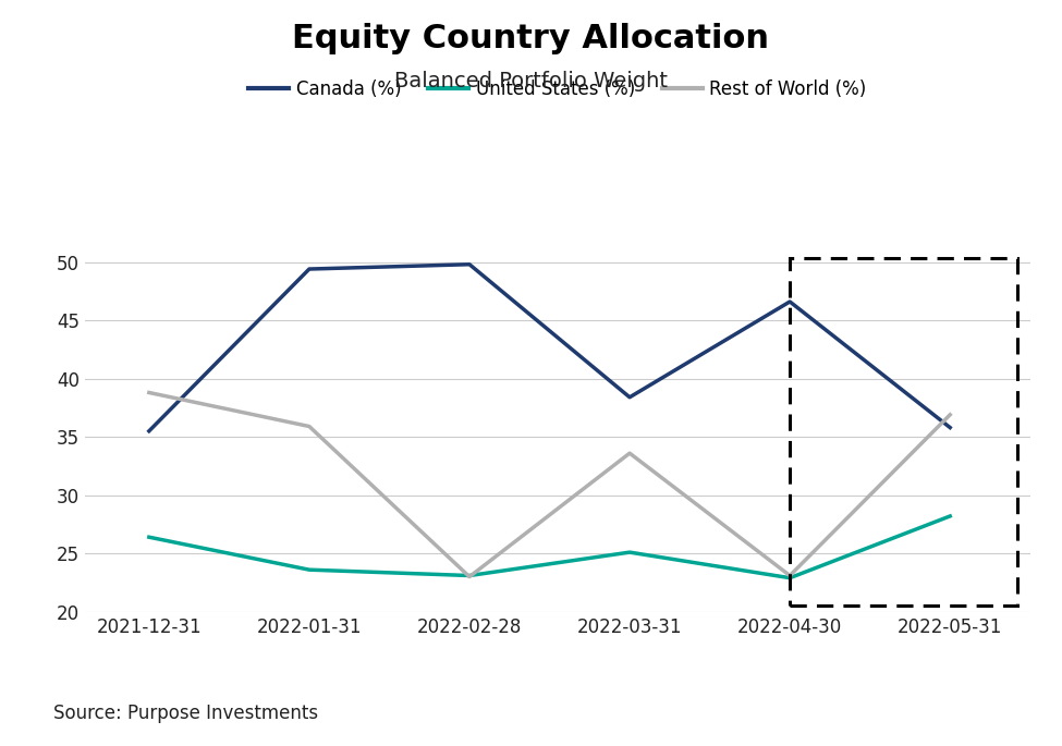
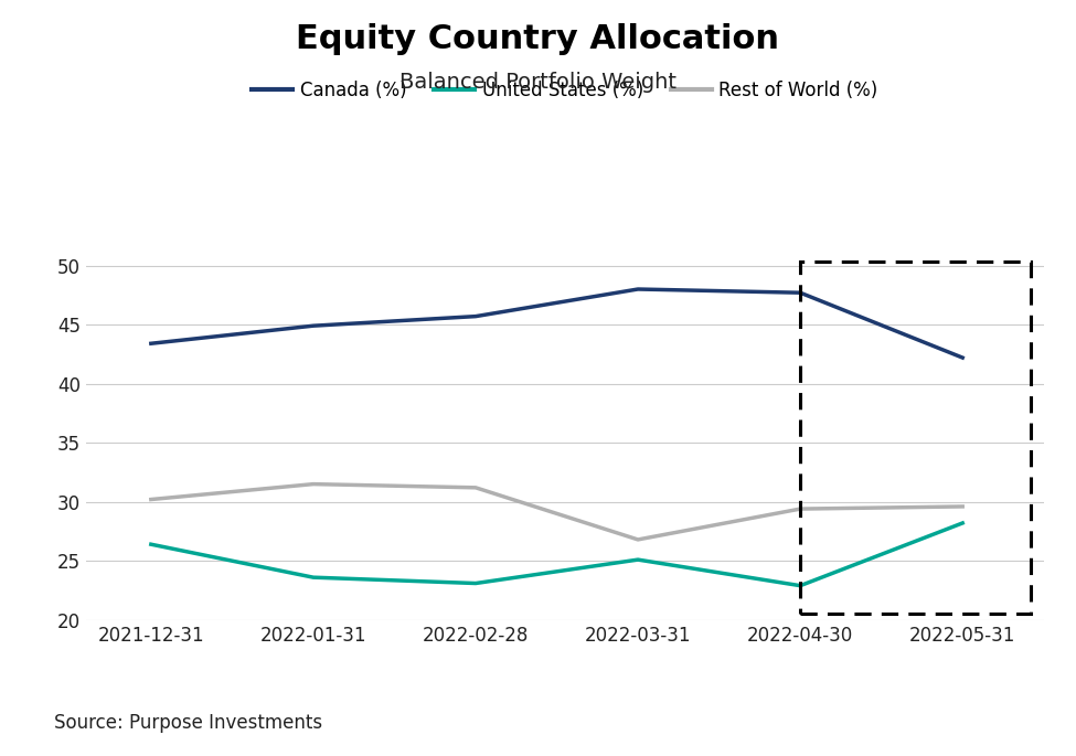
Canada (%)/2021-12-31: 35.5 -> 43.4
Rest of World (%)/2021-12-31: 38.8 -> 30.2
Canada (%)/2022-01-31: 49.4 -> 44.9
Rest of World (%)/2022-01-31: 35.9 -> 31.5
Canada (%)/2022-02-28: 49.8 -> 45.7
Rest of World (%)/2022-02-28: 23.0 -> 31.2
Canada (%)/2022-03-31: 38.4 -> 48.0
Rest of World (%)/2022-03-31: 33.6 -> 26.8
Canada (%)/2022-04-30: 46.6 -> 47.7
Rest of World (%)/2022-04-30: 23.1 -> 29.4
Canada (%)/2022-05-31: 35.8 -> 42.2
Rest of World (%)/2022-05-31: 36.9 -> 29.6
